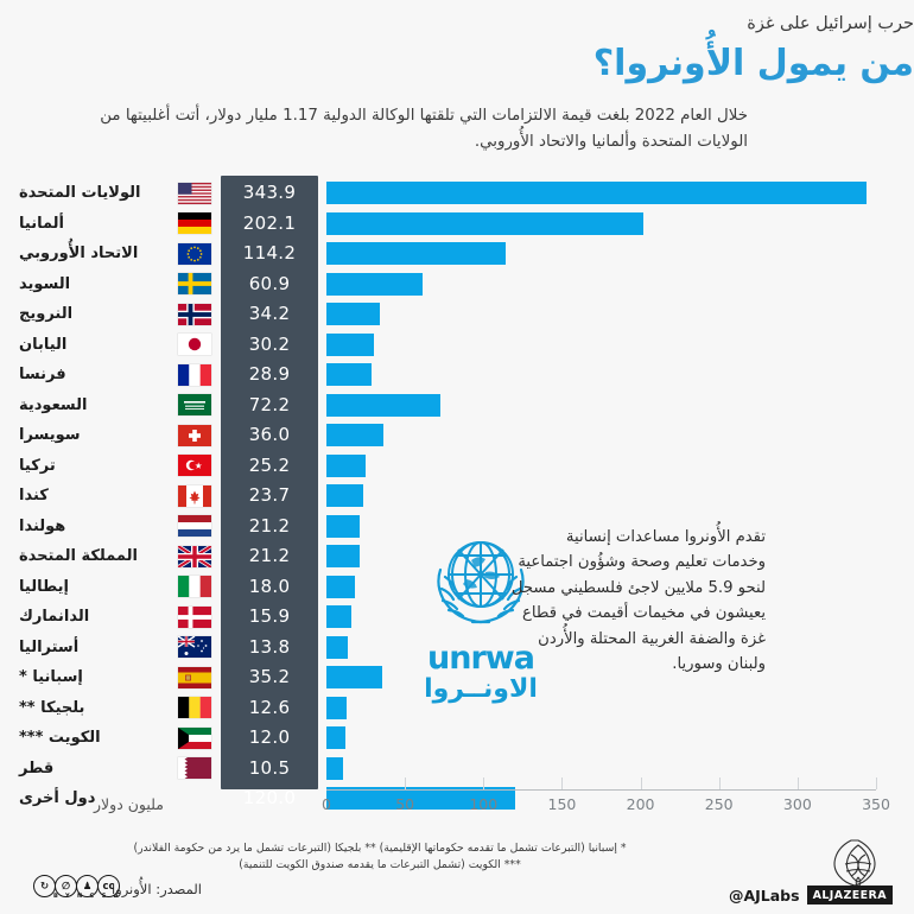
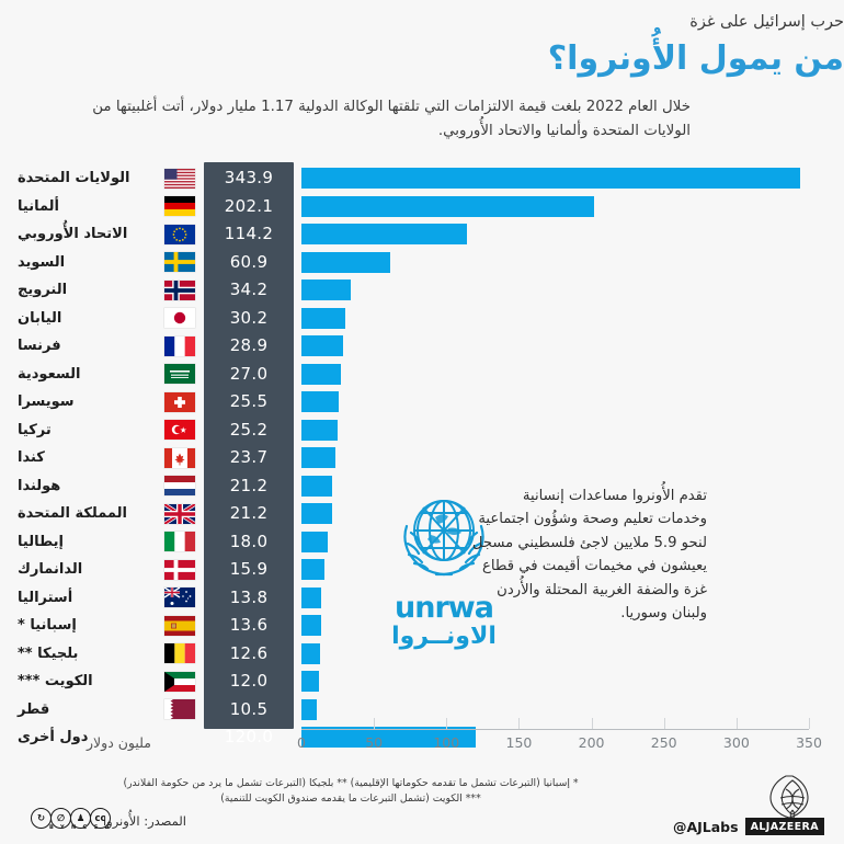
السعودية: 72.2 -> 27.0
سويسرا: 36.0 -> 25.5
إسبانيا *: 35.2 -> 13.6
